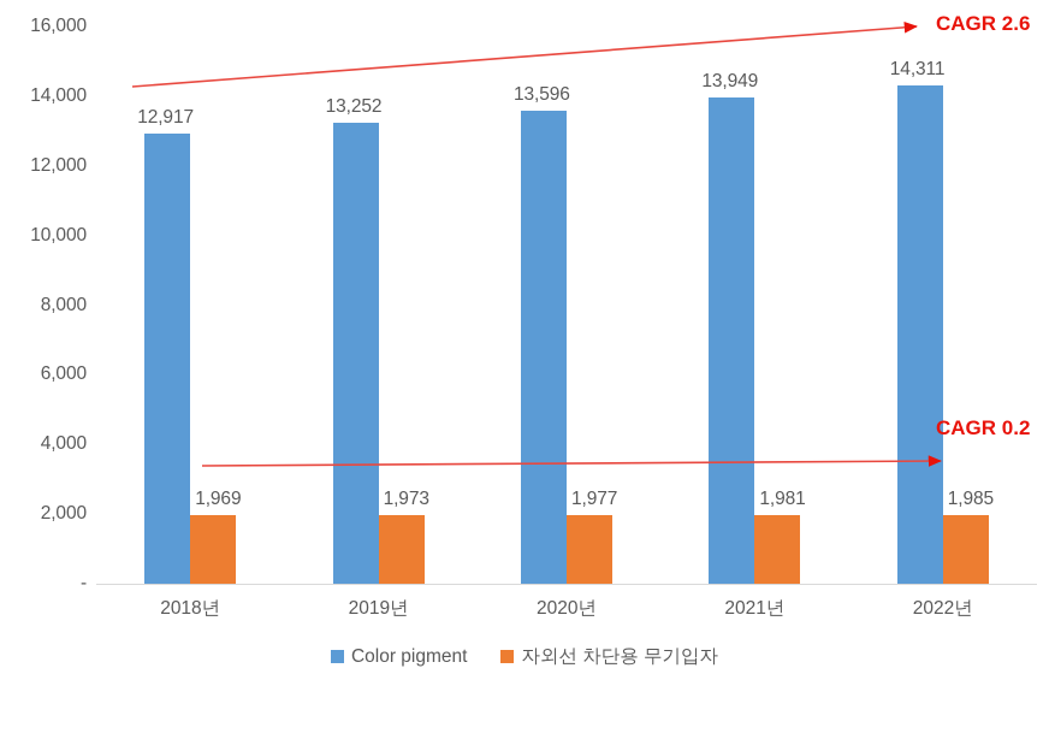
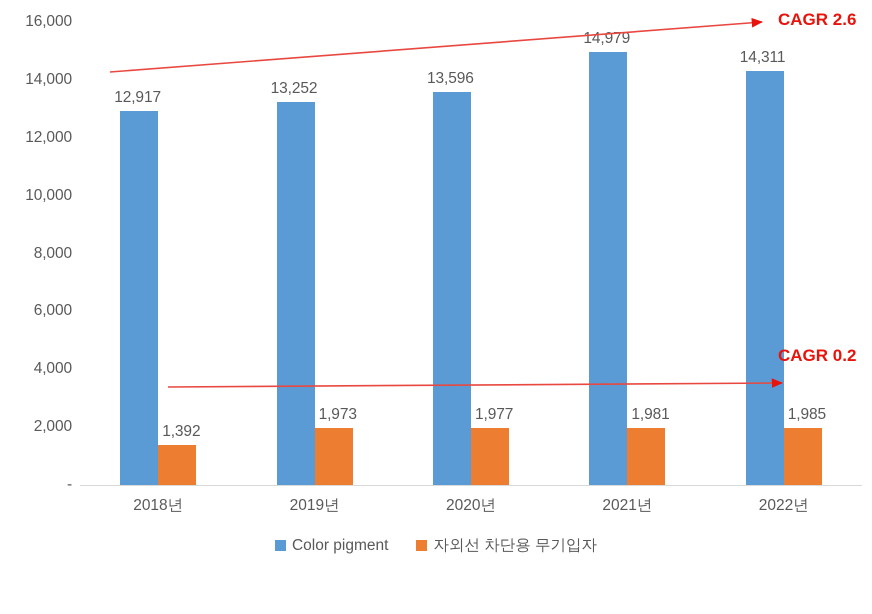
자외선 차단용 무기입자/2018년: 1,969 -> 1,392
Color pigment/2021년: 13,949 -> 14,979
